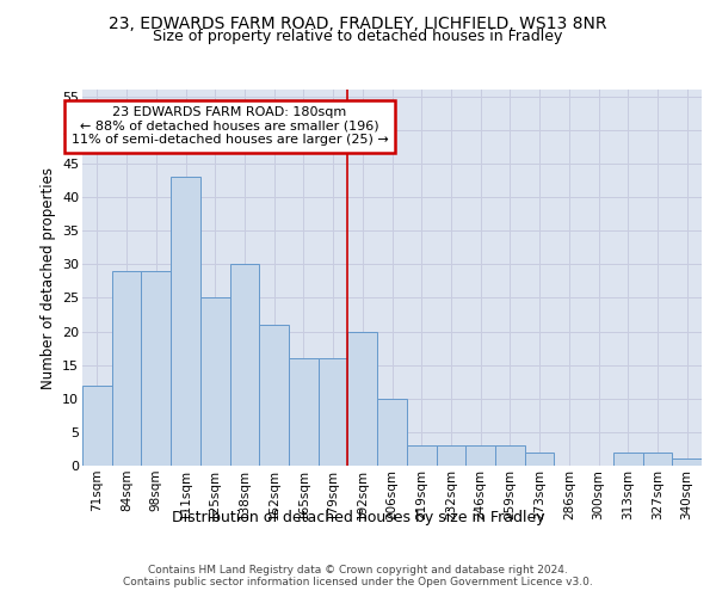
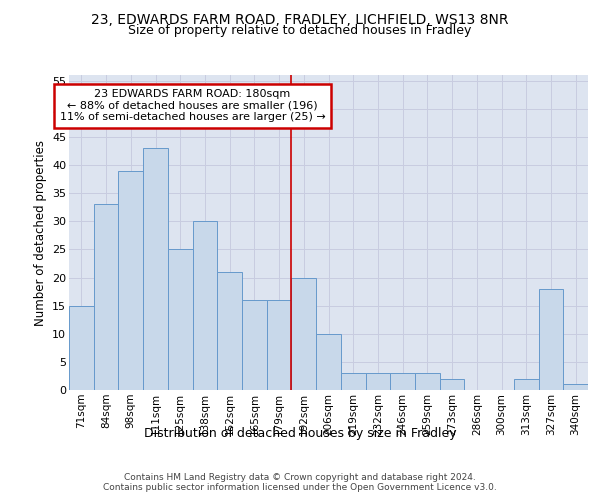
71sqm: 12 -> 15
84sqm: 29 -> 33
98sqm: 29 -> 39
327sqm: 2 -> 18
